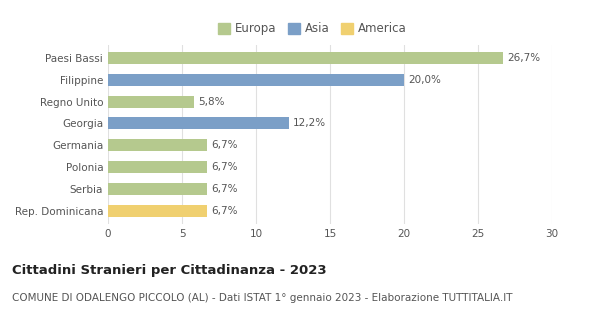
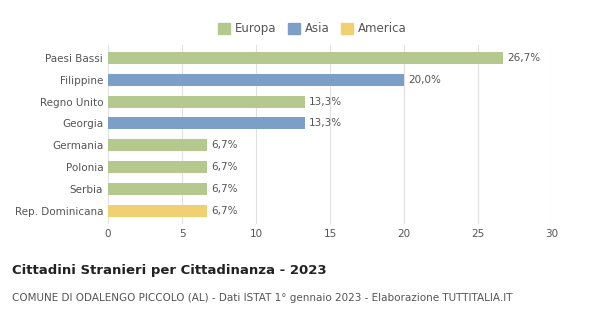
Regno Unito: 5,8% -> 13,3%
Georgia: 12,2% -> 13,3%
